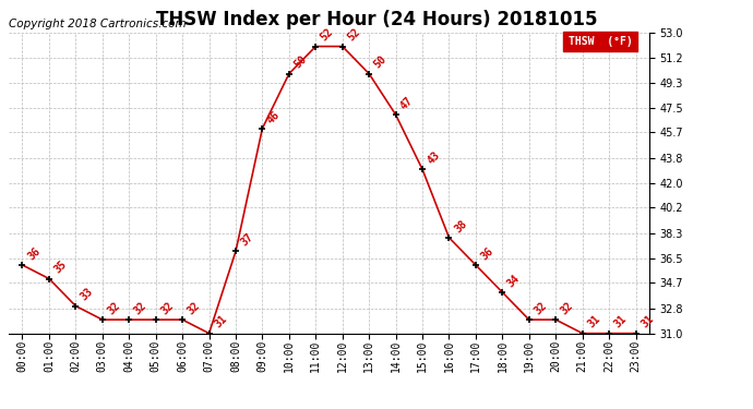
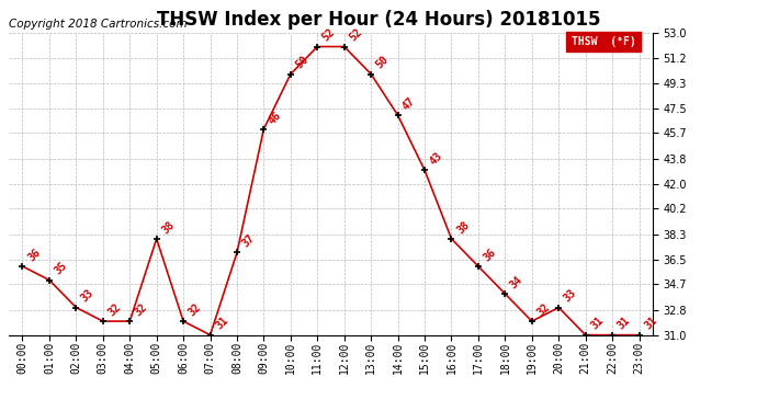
05:00: 32 -> 38
20:00: 32 -> 33
